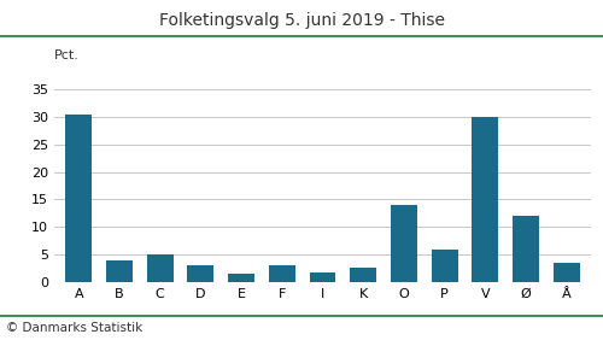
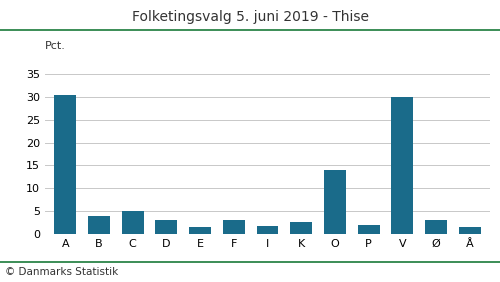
P: 6.0 -> 2.0
Ø: 12.0 -> 3.0
Å: 3.5 -> 1.5
